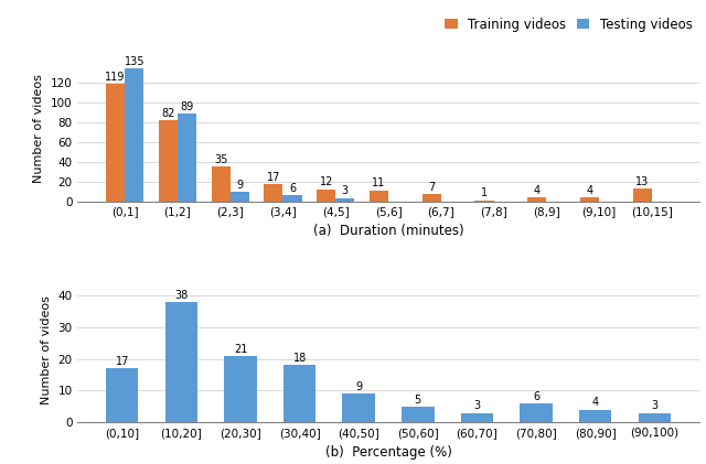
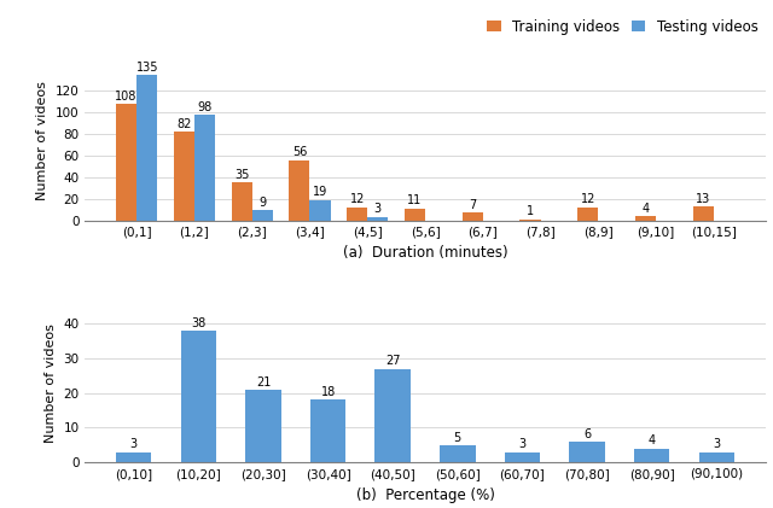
Training videos/(0,1]: 119 -> 108
Testing videos/(1,2]: 89 -> 98
Training videos/(3,4]: 17 -> 56
Testing videos/(3,4]: 6 -> 19
Training videos/(8,9]: 4 -> 12
(0,10]: 17 -> 3
(40,50]: 9 -> 27
